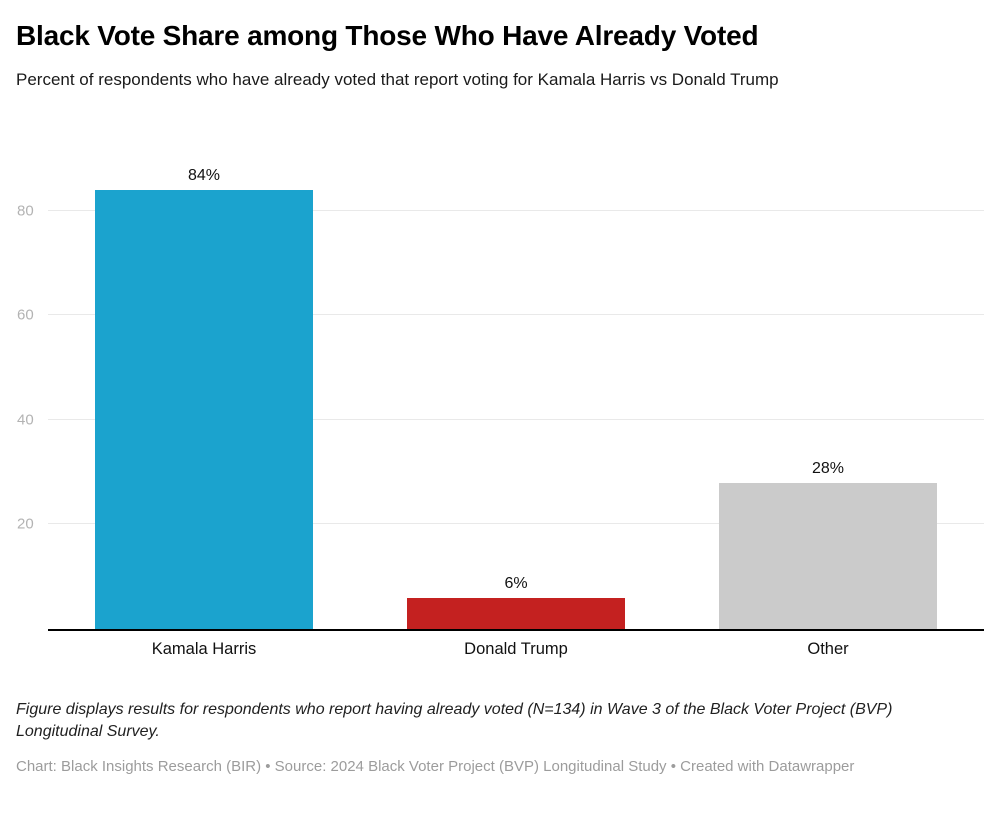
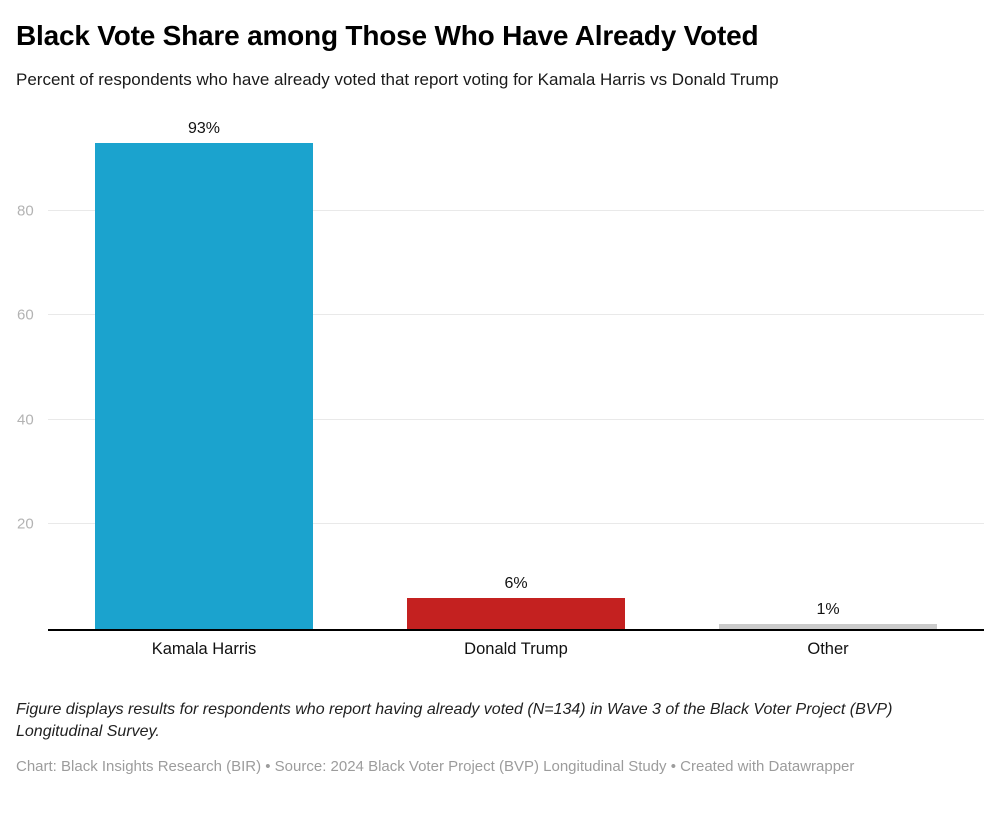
Kamala Harris: 84% -> 93%
Other: 28% -> 1%
